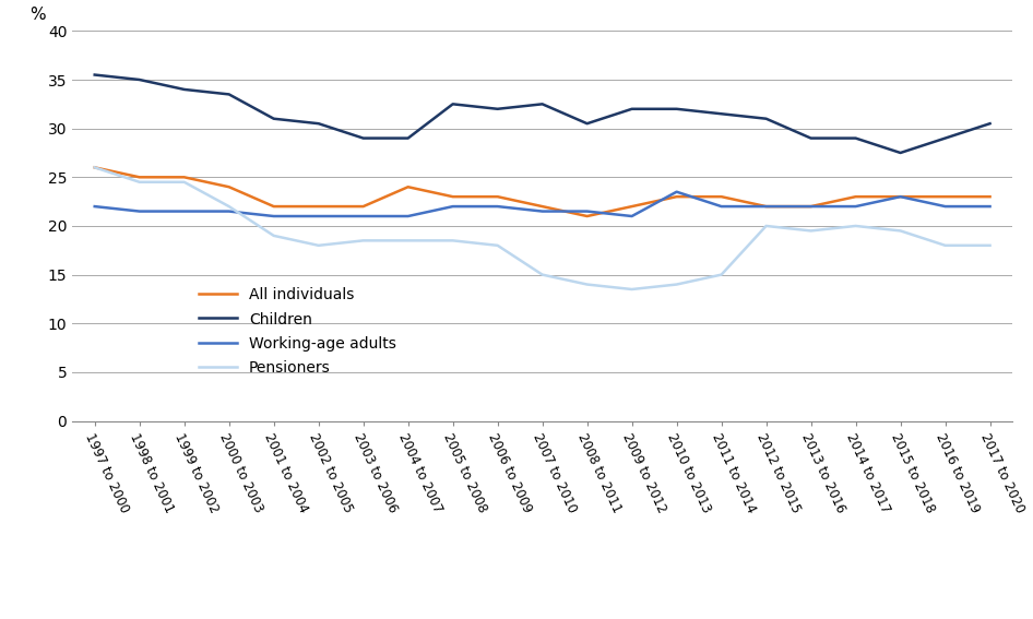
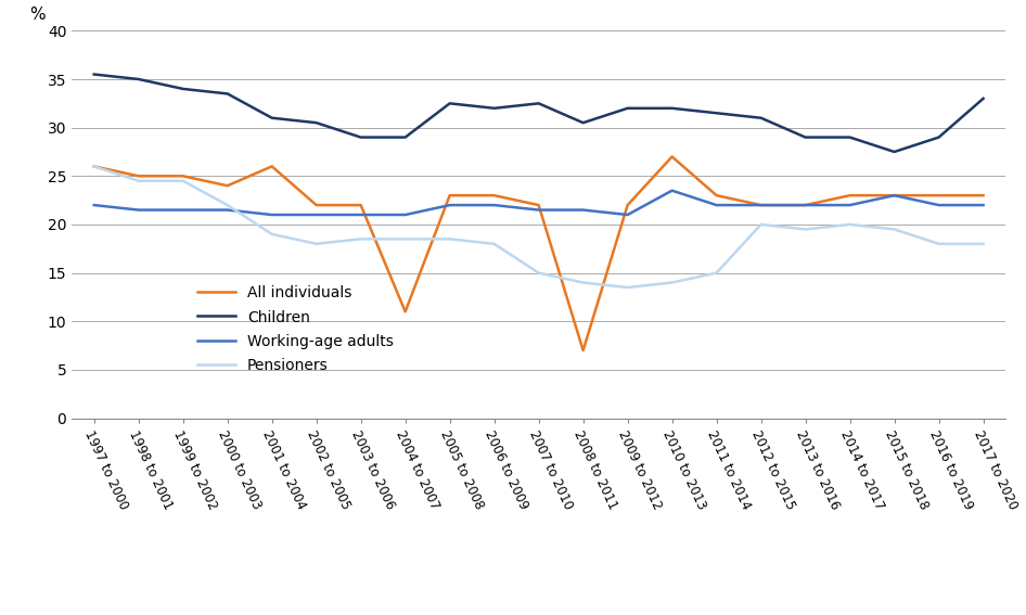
All individuals/2001 to 2004: 22 -> 26
All individuals/2004 to 2007: 24 -> 11
All individuals/2008 to 2011: 21 -> 7
All individuals/2010 to 2013: 23 -> 27
Children/2017 to 2020: 30.5 -> 33.0
